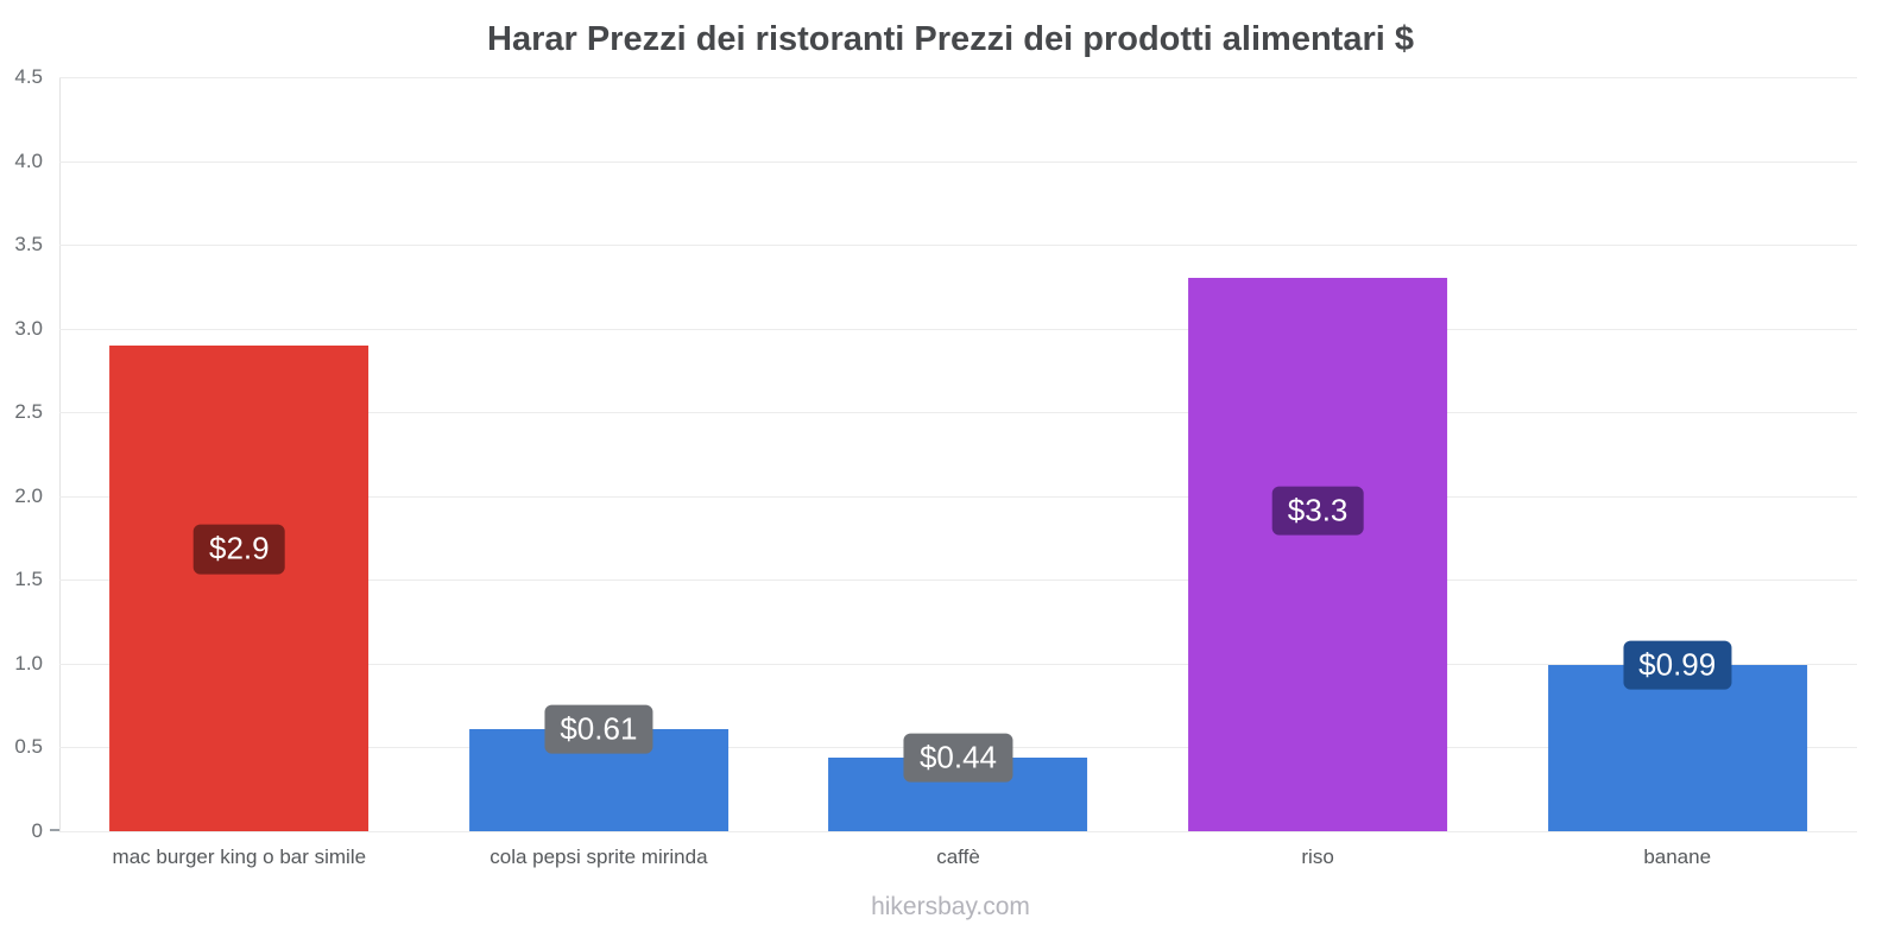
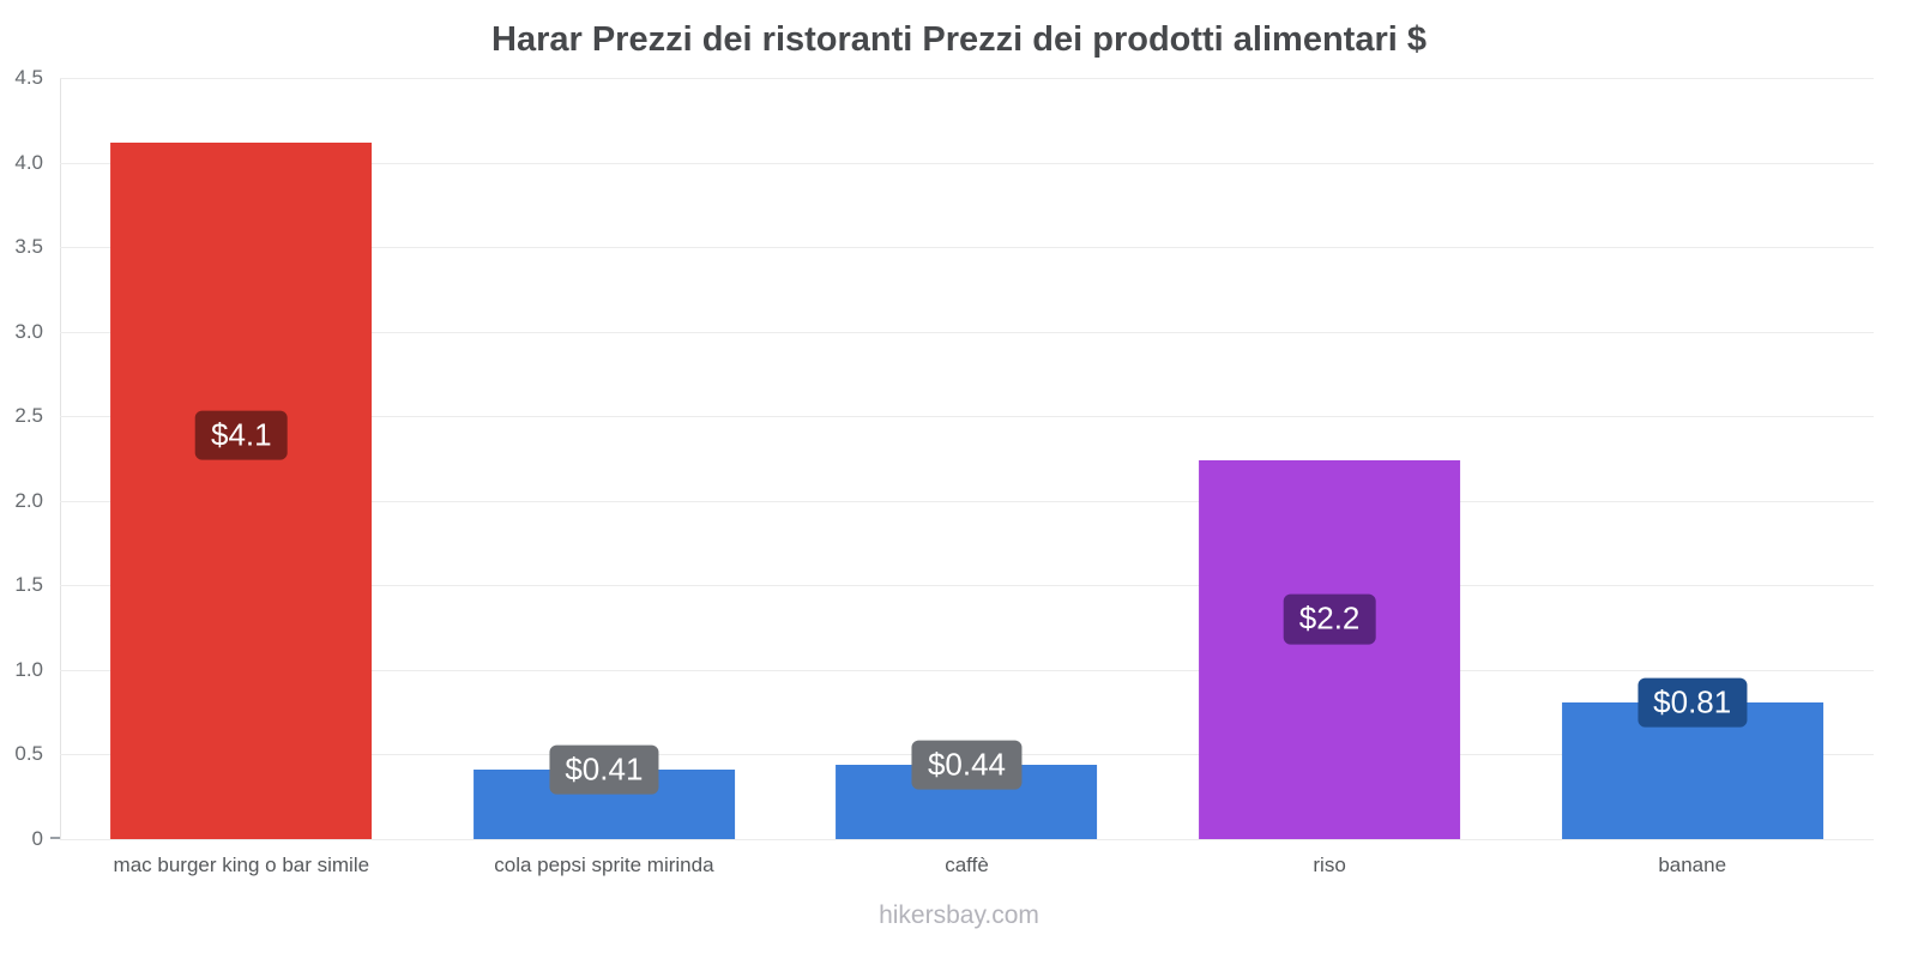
mac burger king o bar simile: $2.9 -> $4.1
cola pepsi sprite mirinda: $0.61 -> $0.41
riso: $3.3 -> $2.2
banane: $0.99 -> $0.81
